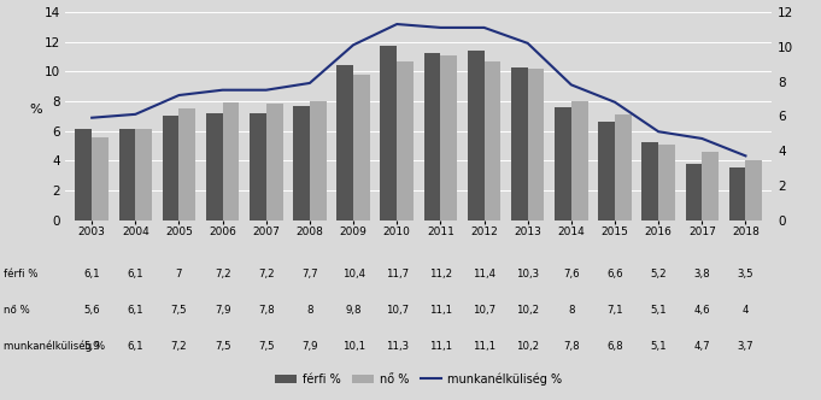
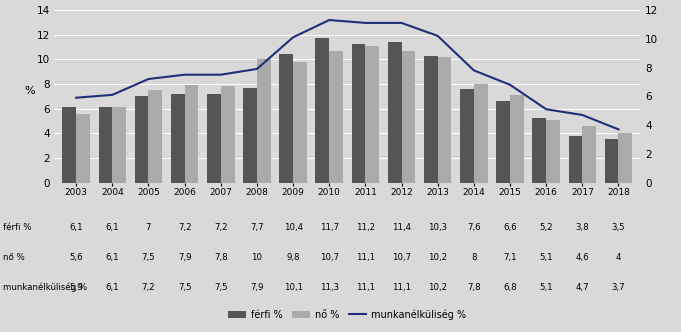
nő %/2008: 8 -> 10
